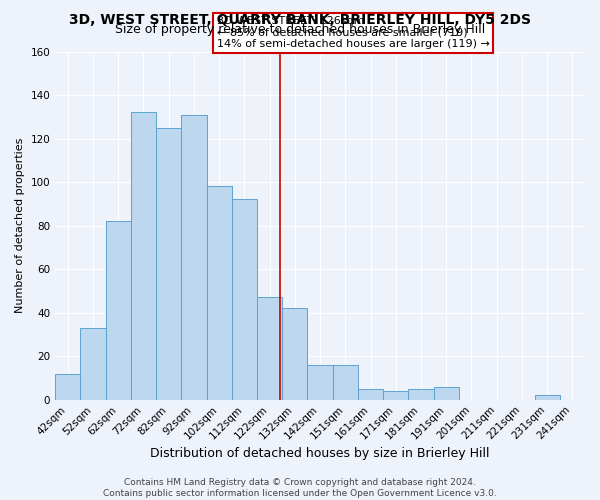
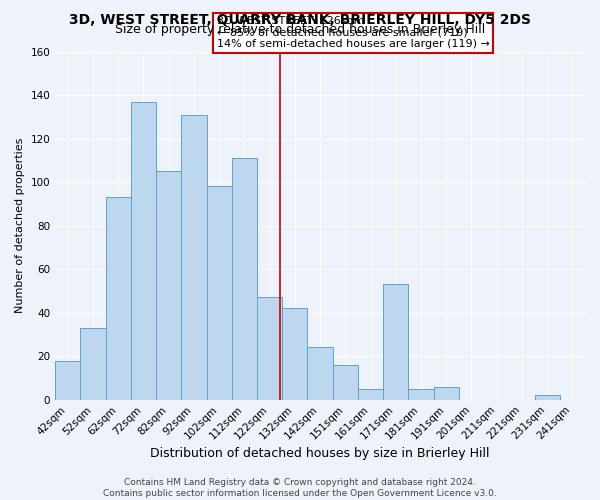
42sqm: 12 -> 18
62sqm: 82 -> 93
72sqm: 132 -> 137
82sqm: 125 -> 105
112sqm: 92 -> 111
142sqm: 16 -> 24
171sqm: 4 -> 53
